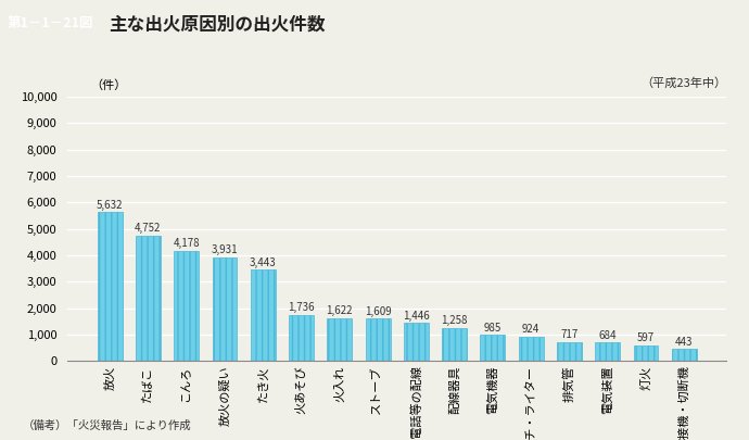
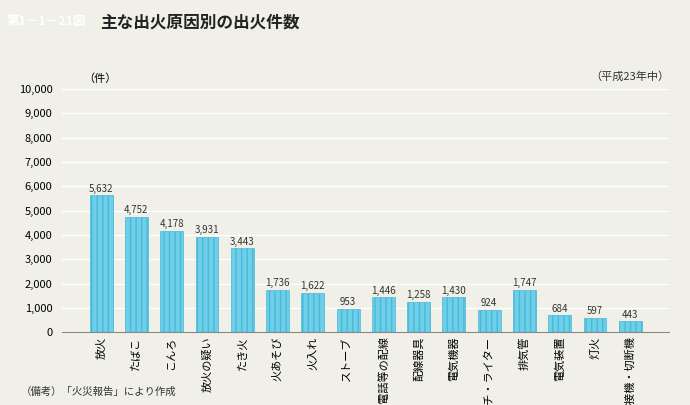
ストーブ: 1,609 -> 953
電気機器: 985 -> 1,430
排気管: 717 -> 1,747
